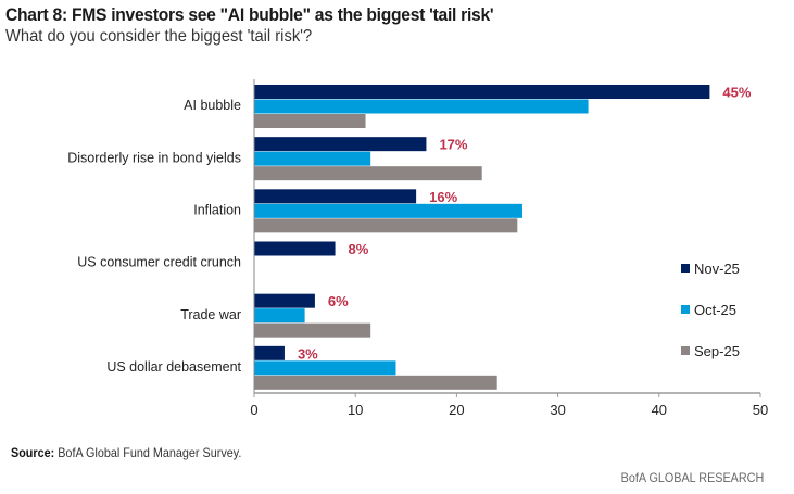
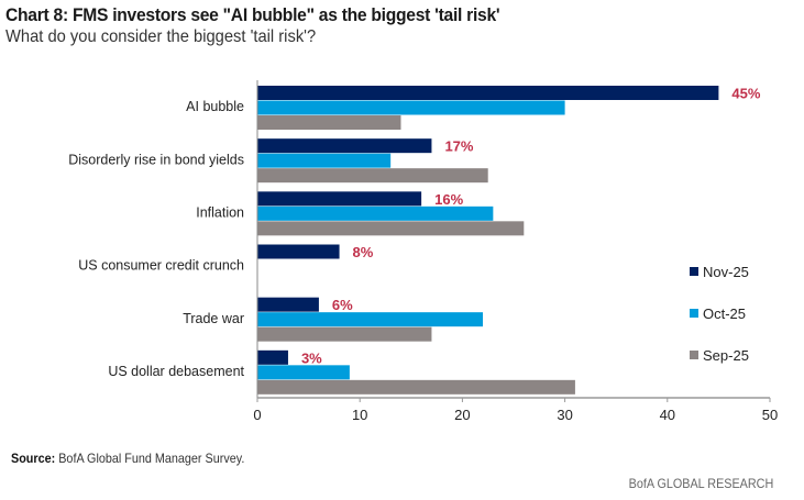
Oct-25/AI bubble: 33 -> 30
Sep-25/AI bubble: 11 -> 14
Oct-25/Disorderly rise in bond yields: 12 -> 13
Oct-25/Inflation: 26 -> 23
Oct-25/Trade war: 5 -> 22
Sep-25/Trade war: 12 -> 17
Oct-25/US dollar debasement: 14 -> 9
Sep-25/US dollar debasement: 24 -> 31
